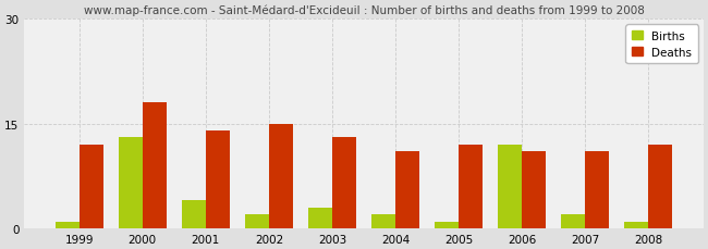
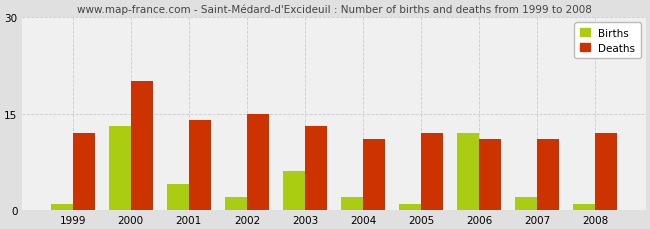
Deaths/2000: 18 -> 20
Births/2003: 3 -> 6
